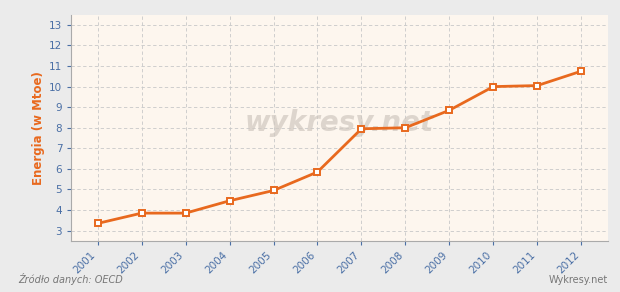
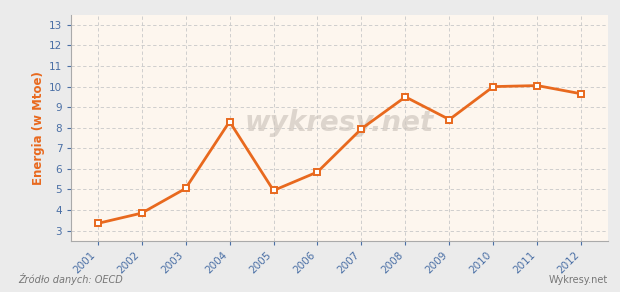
2003: 3.85 -> 5.05
2004: 4.45 -> 8.30
2008: 8.00 -> 9.50
2009: 8.85 -> 8.40
2012: 10.75 -> 9.65
